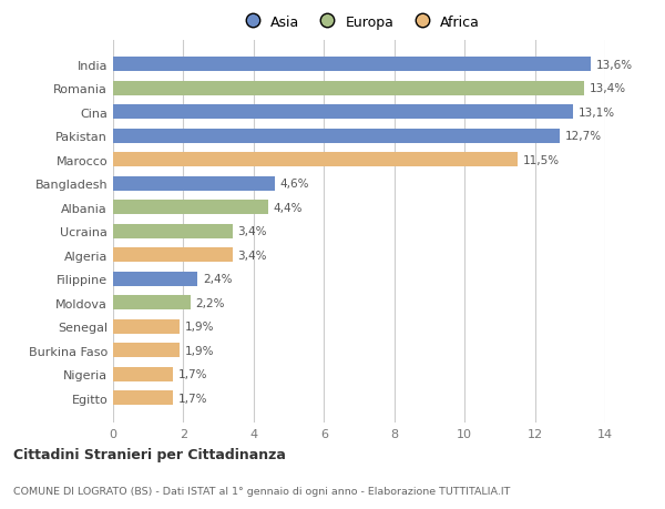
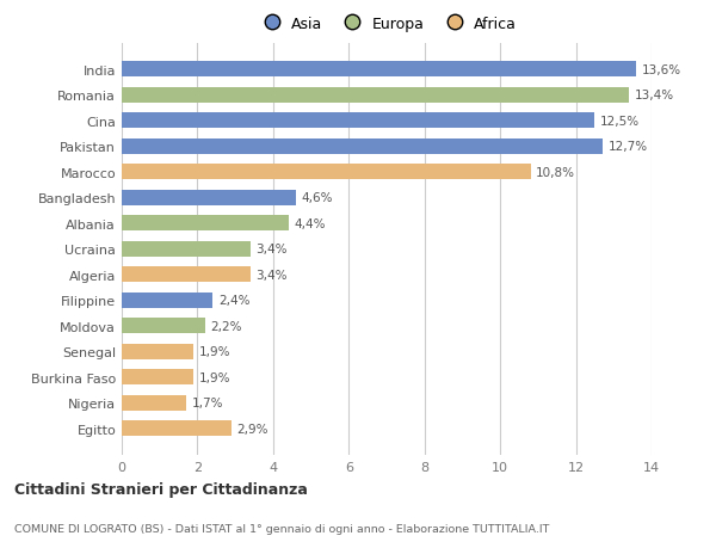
Cina: 13,1% -> 12,5%
Marocco: 11,5% -> 10,8%
Egitto: 1,7% -> 2,9%
